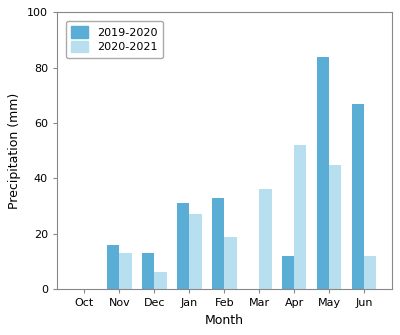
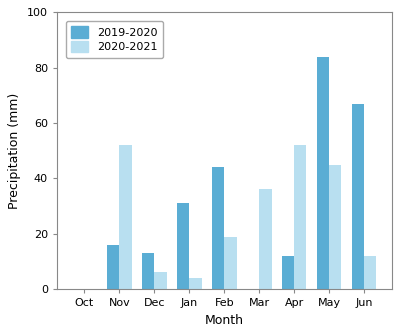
2020-2021/Nov: 13 -> 52
2020-2021/Jan: 27 -> 4
2019-2020/Feb: 33 -> 44
